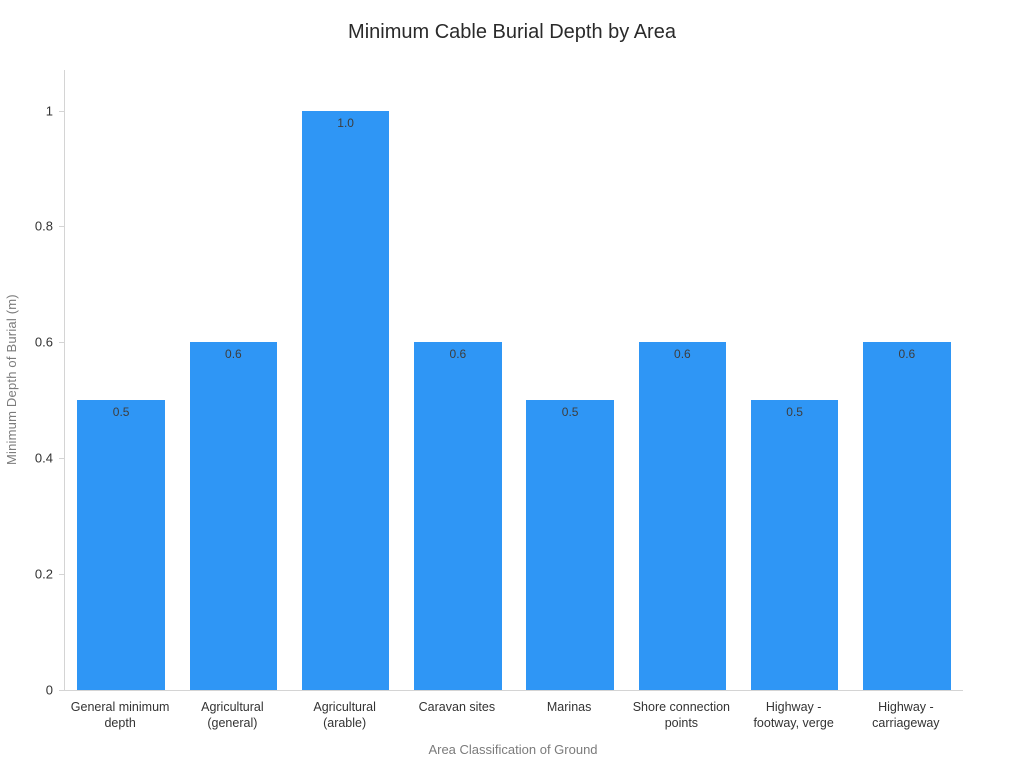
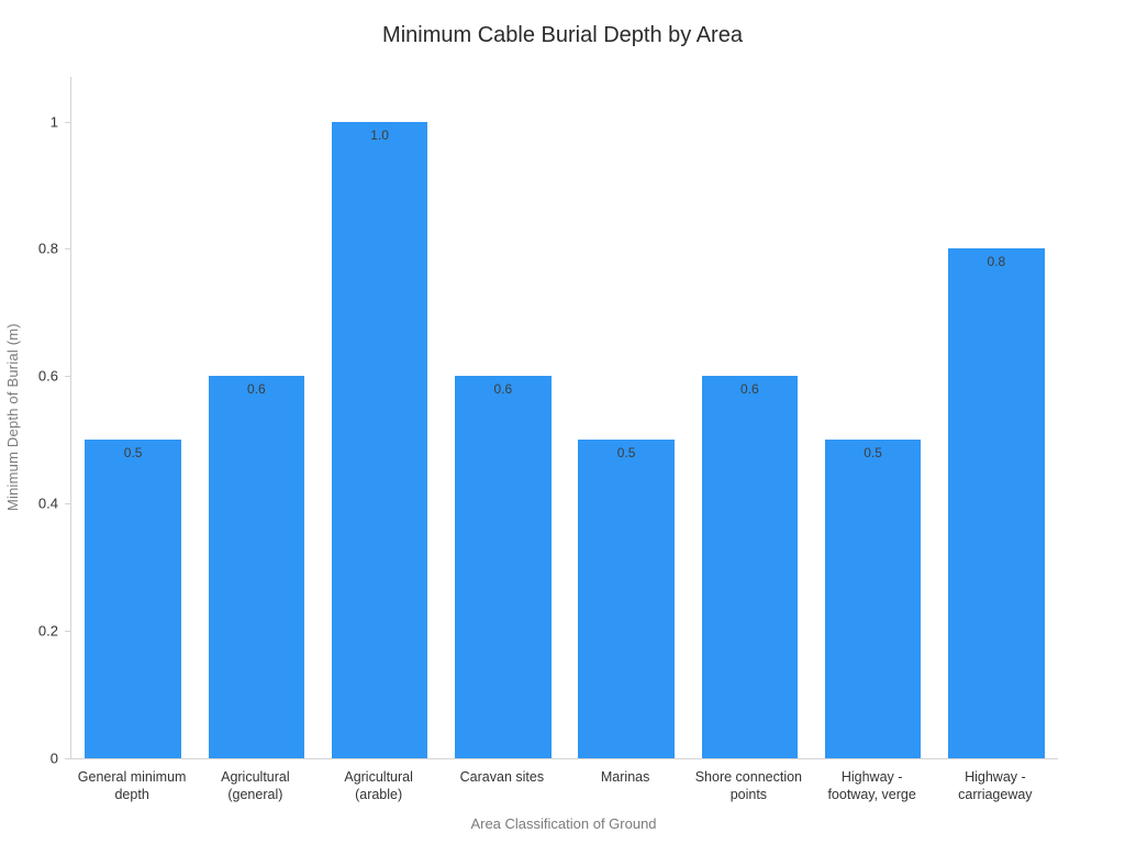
Highway - carriageway: 0.6 -> 0.8
